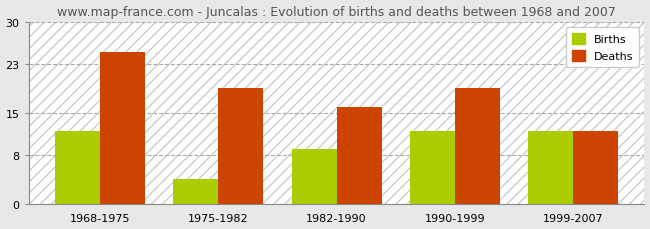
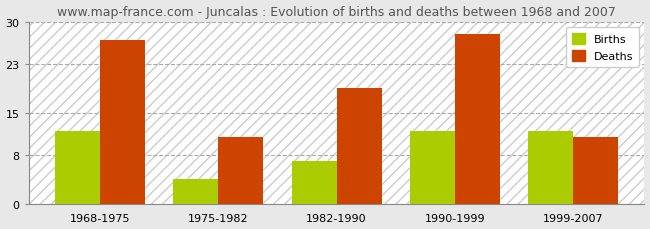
Deaths/1968-1975: 25 -> 27
Deaths/1975-1982: 19 -> 11
Births/1982-1990: 9 -> 7
Deaths/1982-1990: 16 -> 19
Deaths/1990-1999: 19 -> 28
Deaths/1999-2007: 12 -> 11
